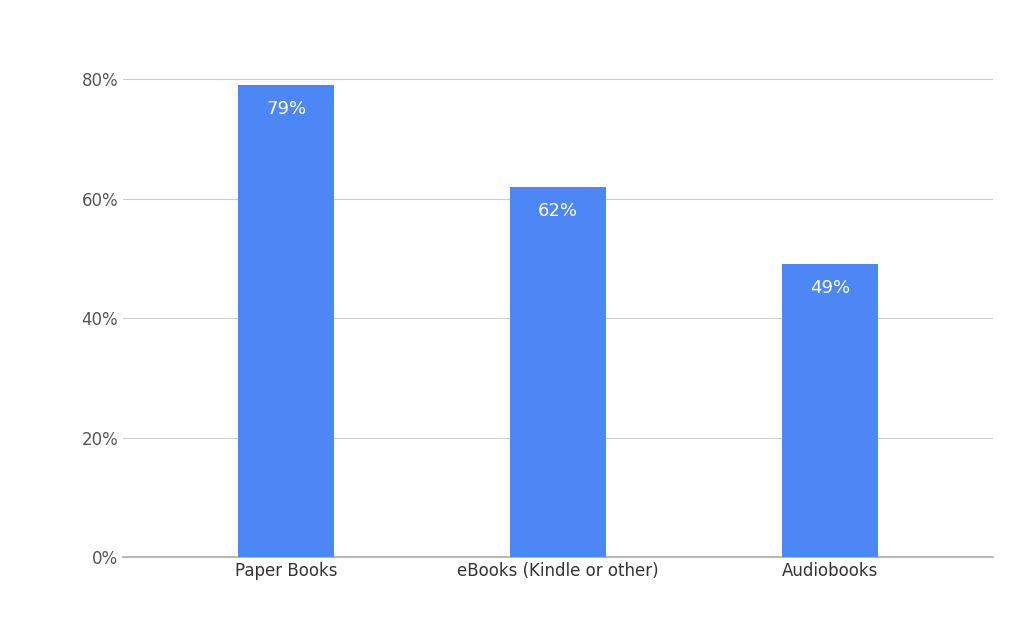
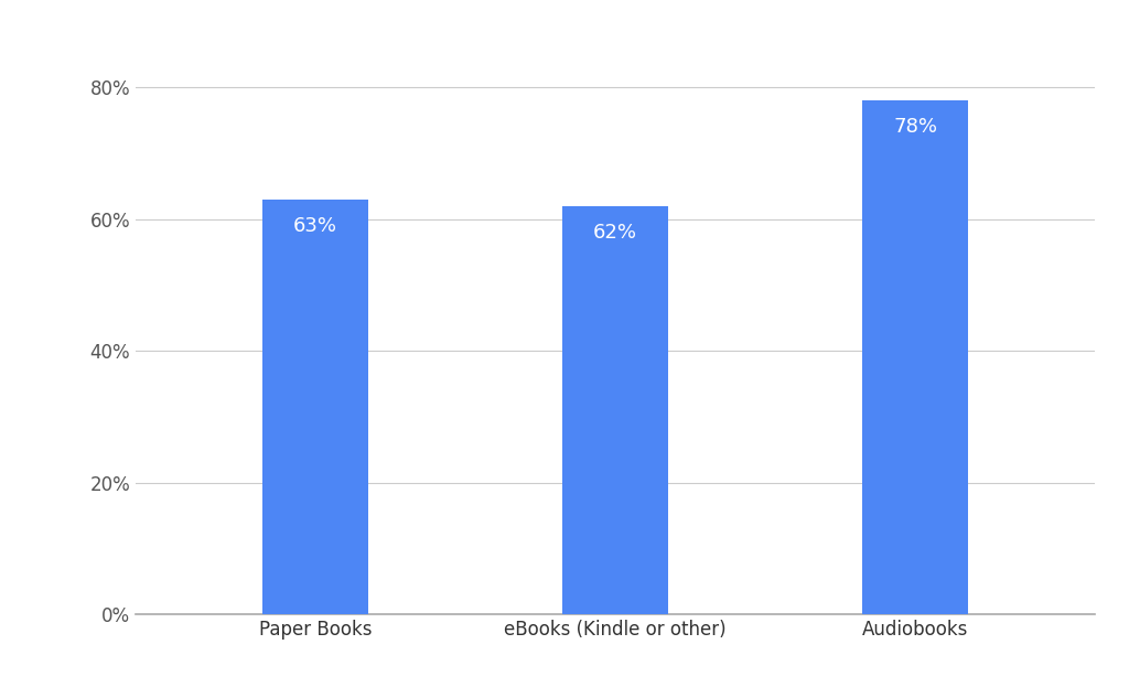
Paper Books: 79% -> 63%
Audiobooks: 49% -> 78%
